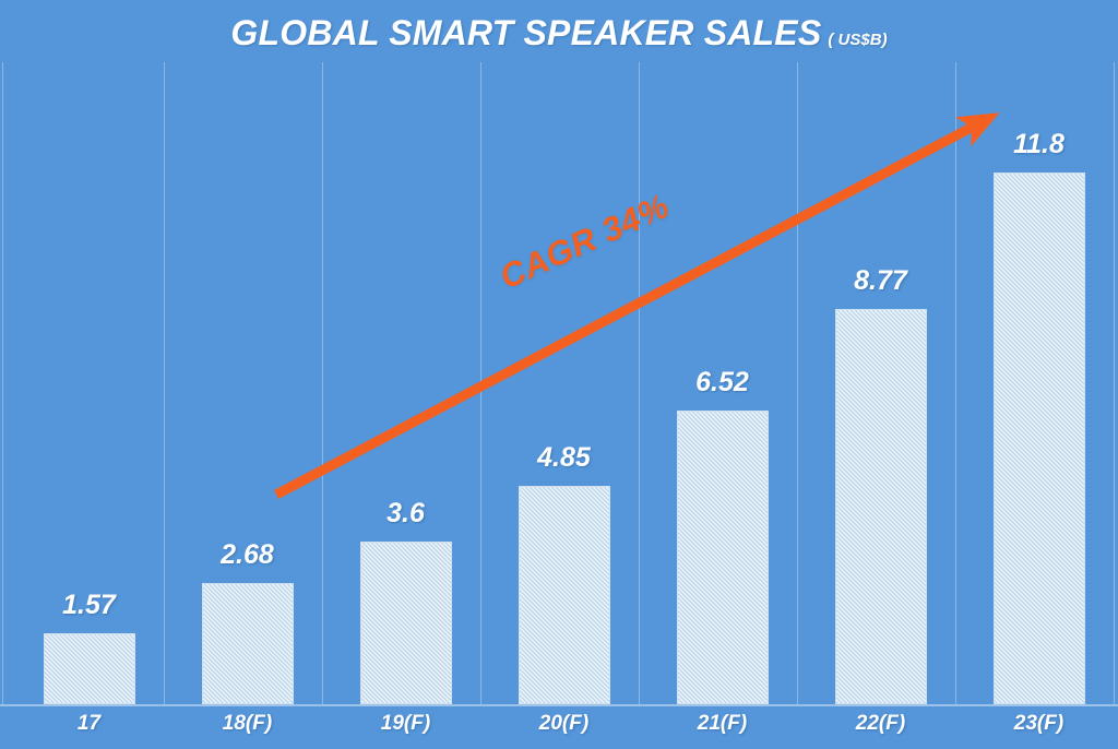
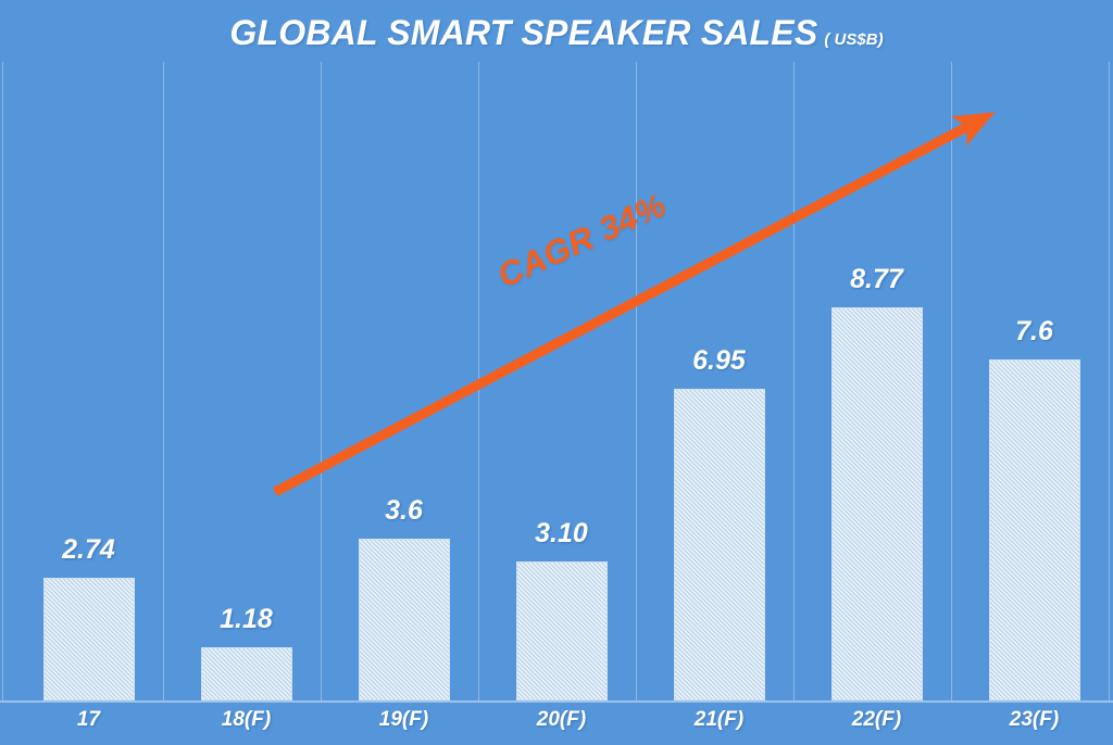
17: 1.57 -> 2.74
18(F): 2.68 -> 1.18
20(F): 4.85 -> 3.10
21(F): 6.52 -> 6.95
23(F): 11.8 -> 7.6
